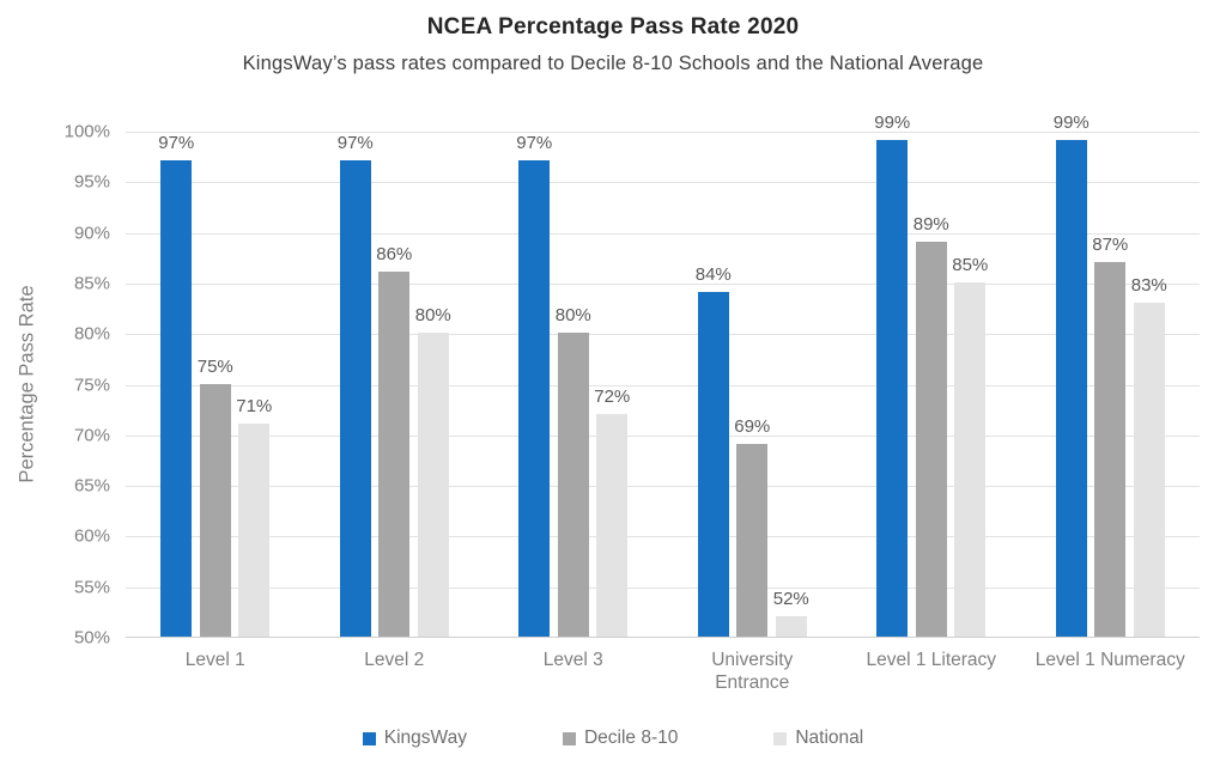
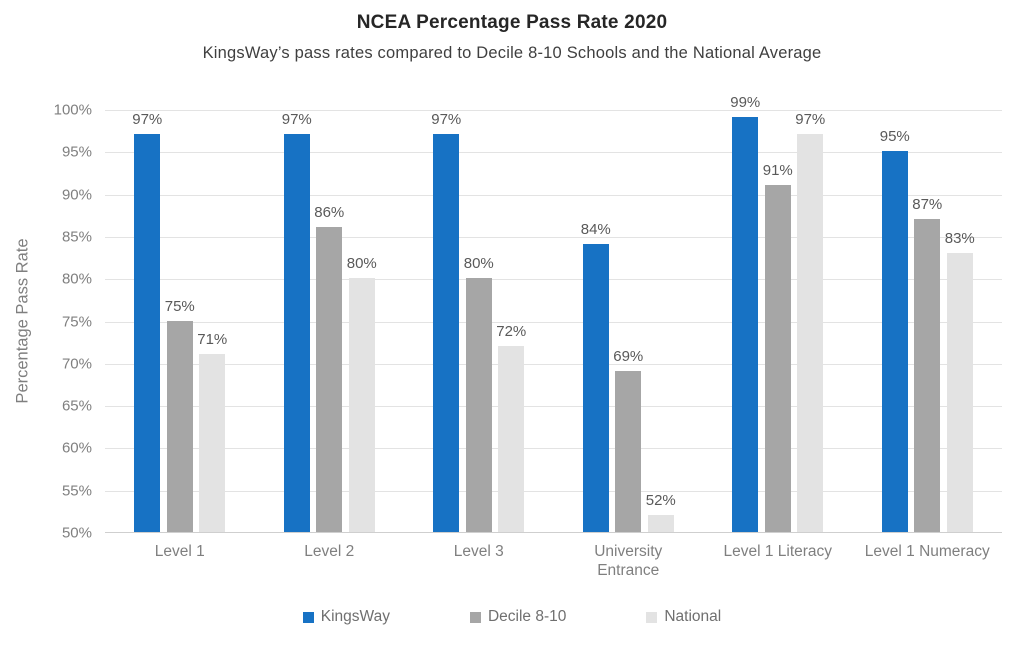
Decile 8-10/Level 1 Literacy: 89% -> 91%
National/Level 1 Literacy: 85% -> 97%
KingsWay/Level 1 Numeracy: 99% -> 95%
